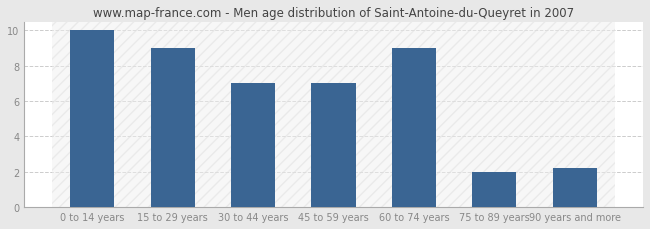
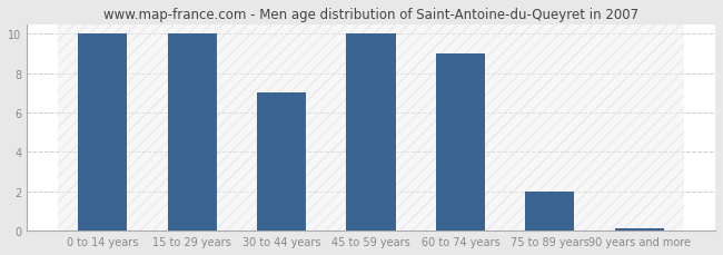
15 to 29 years: 9.0 -> 10.0
45 to 59 years: 7.0 -> 10.0
90 years and more: 2.2 -> 0.1
